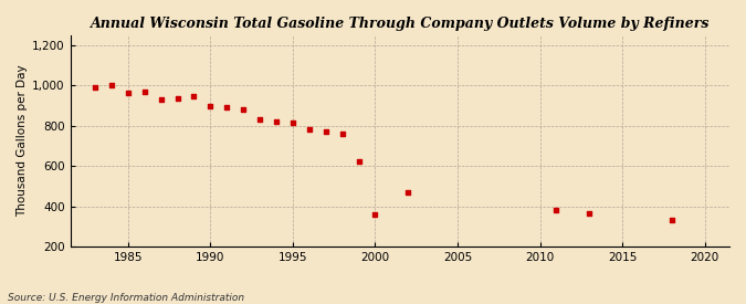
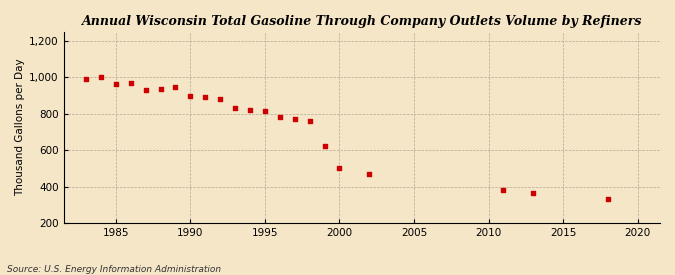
2000: 360 -> 500
